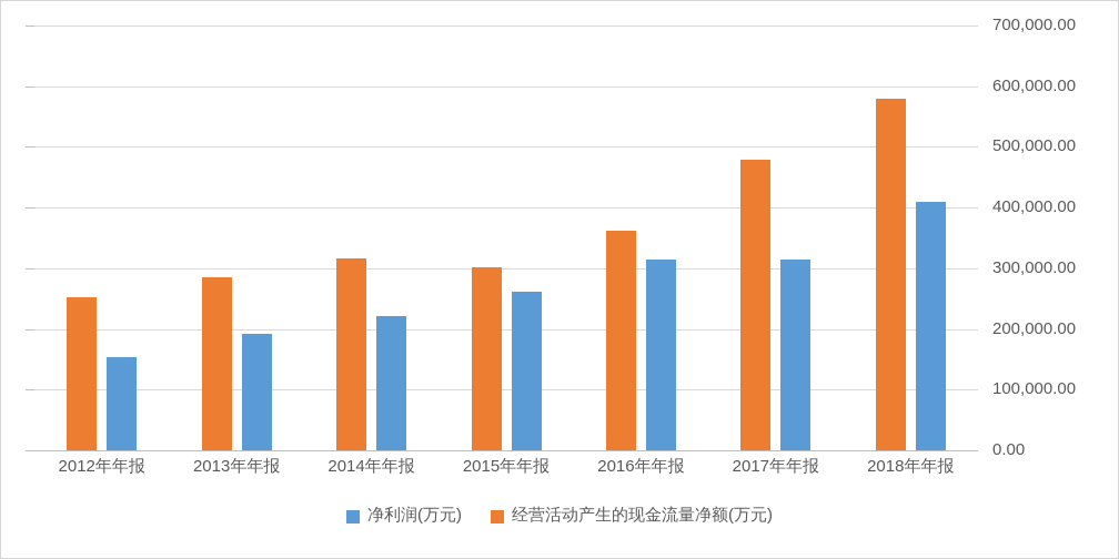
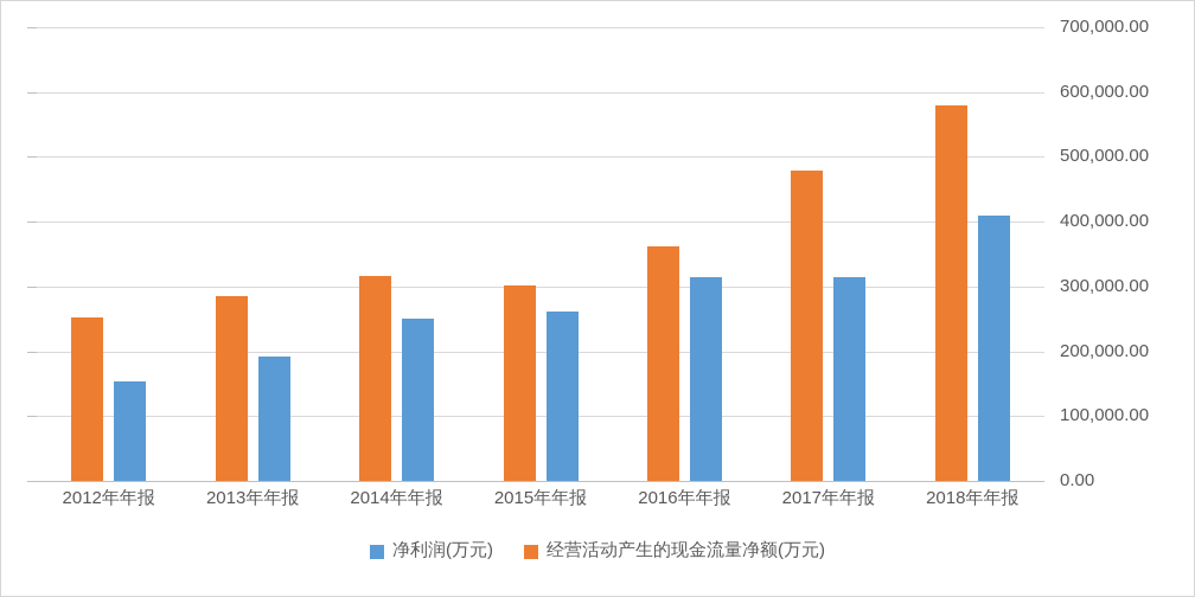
净利润(万元)/2014年年报: 220000 -> 250000
